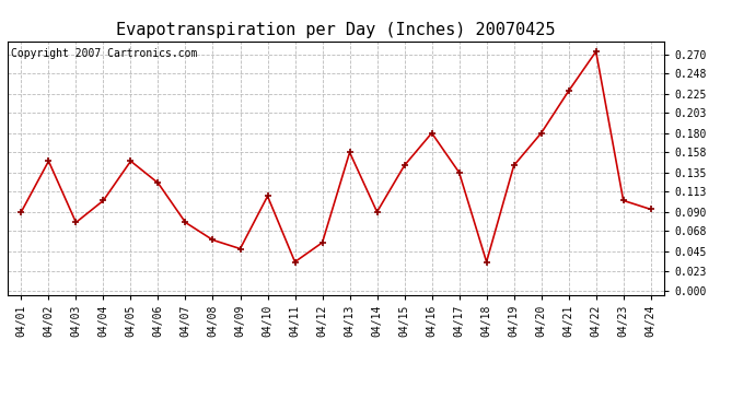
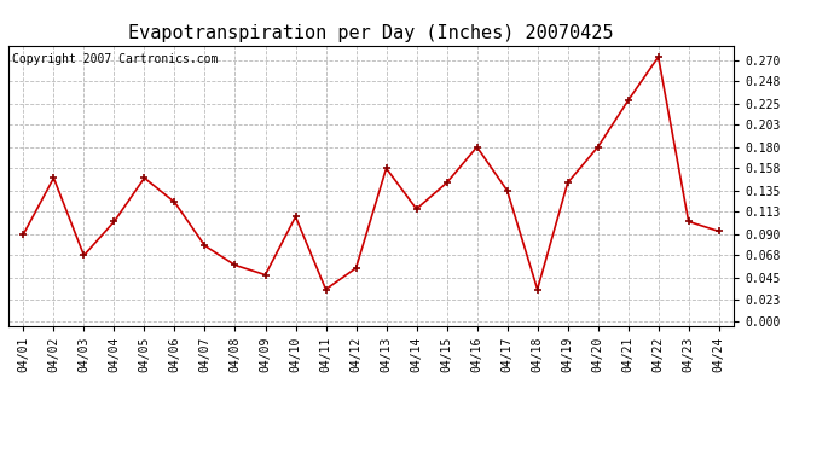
04/03: 0.078 -> 0.068
04/14: 0.090 -> 0.116
